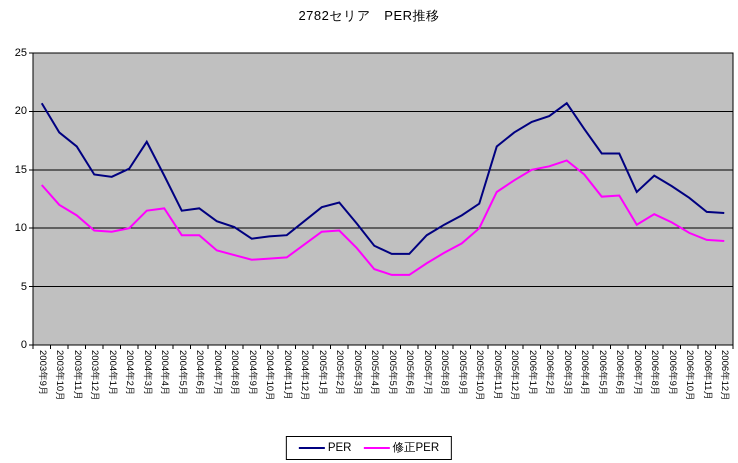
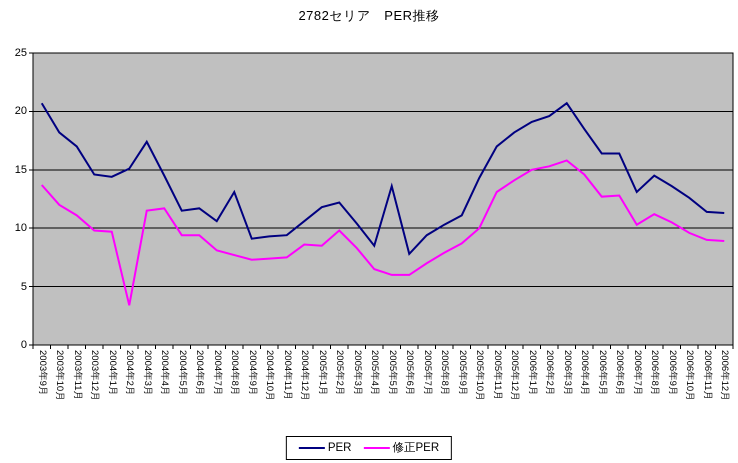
修正PER/2004年2月: 10.0 -> 3.4
PER/2004年8月: 10.1 -> 13.1
修正PER/2005年1月: 9.7 -> 8.5
PER/2005年5月: 7.8 -> 13.6
PER/2005年10月: 12.1 -> 14.3
